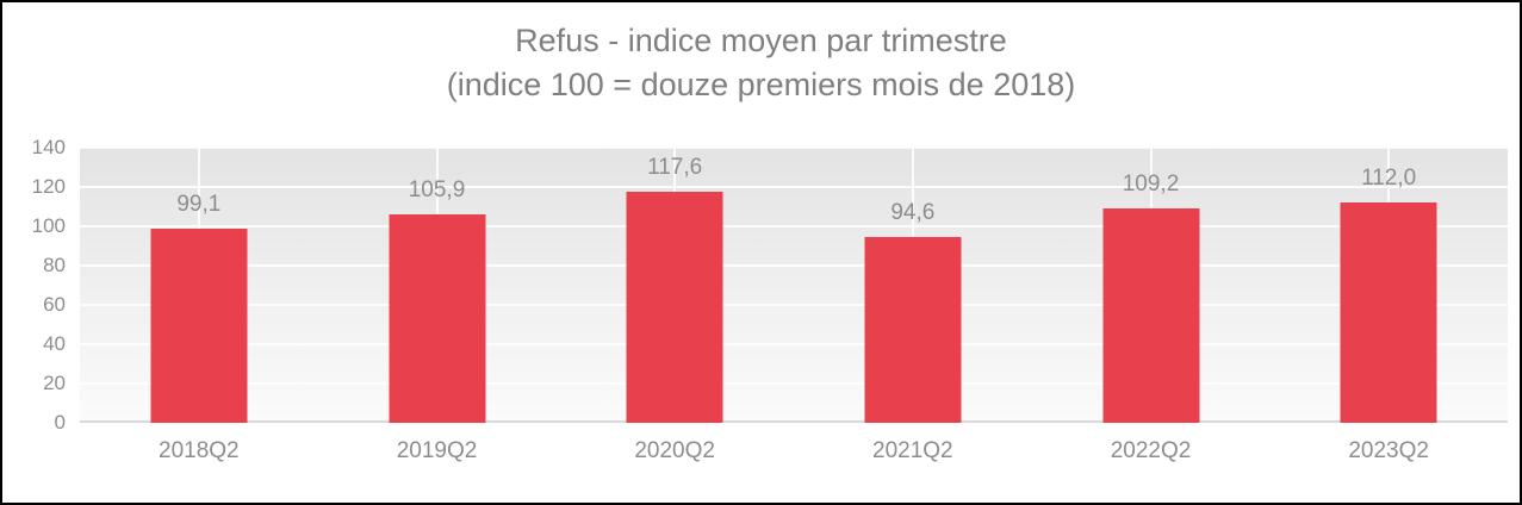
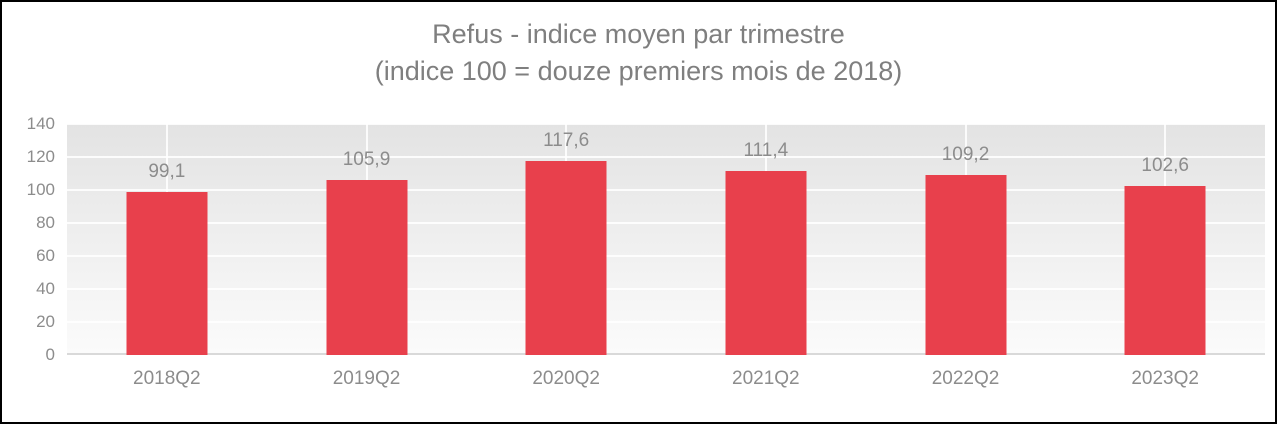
2021Q2: 94,6 -> 111,4
2023Q2: 112,0 -> 102,6
